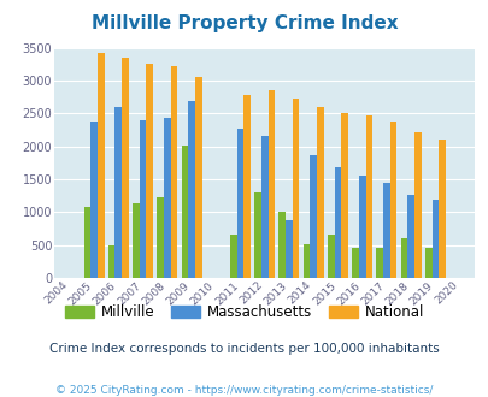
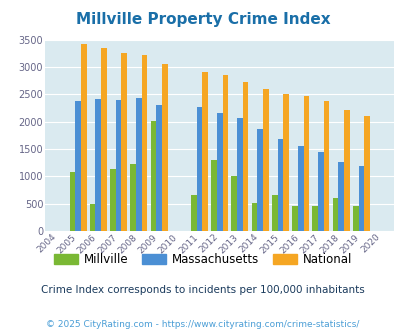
Massachusetts/2006: 2600 -> 2410
Massachusetts/2009: 2680 -> 2310
National/2011: 2780 -> 2900
Massachusetts/2013: 880 -> 2060
